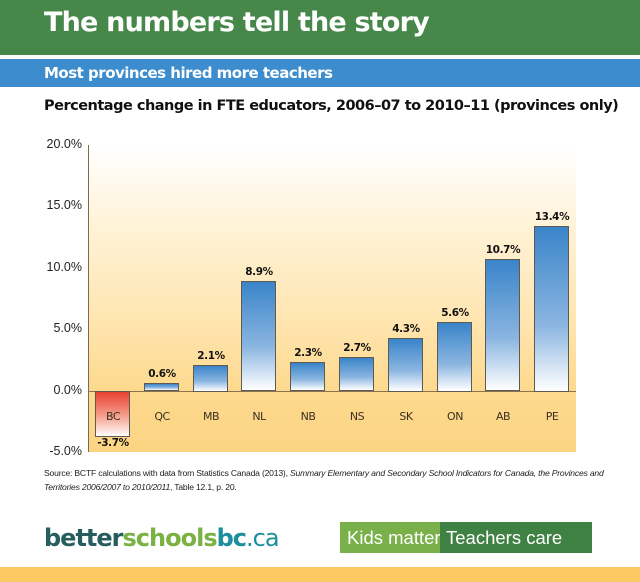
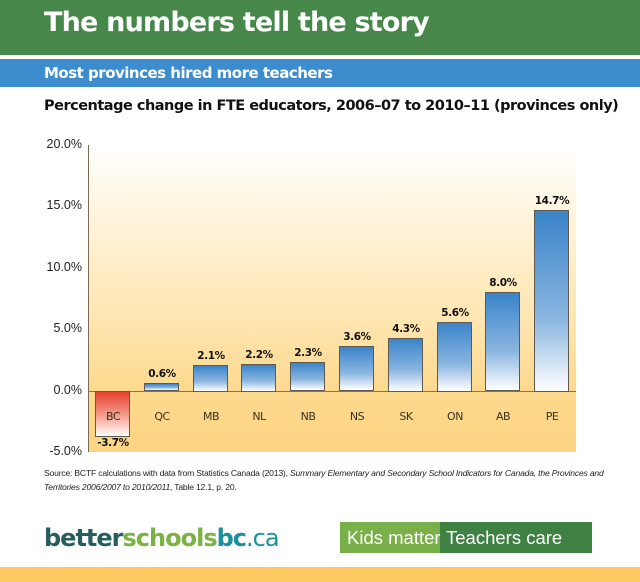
NL: 8.9% -> 2.2%
NS: 2.7% -> 3.6%
AB: 10.7% -> 8.0%
PE: 13.4% -> 14.7%
